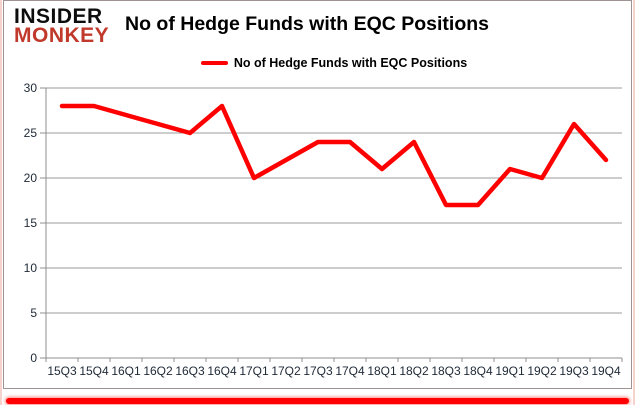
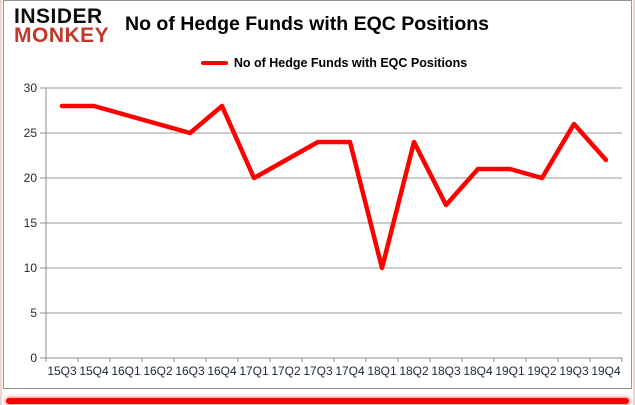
18Q1: 21 -> 10
18Q4: 17 -> 21
